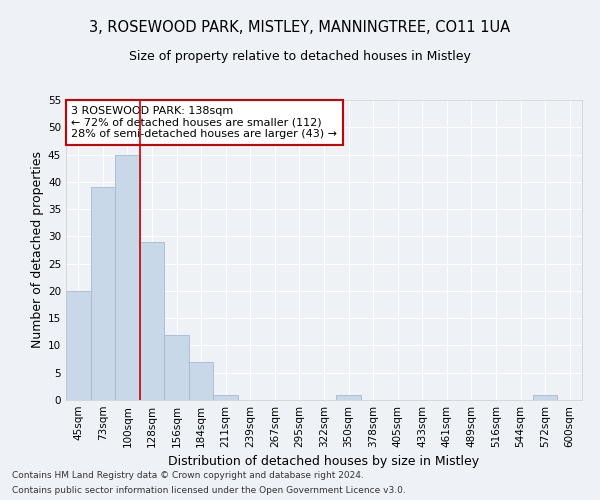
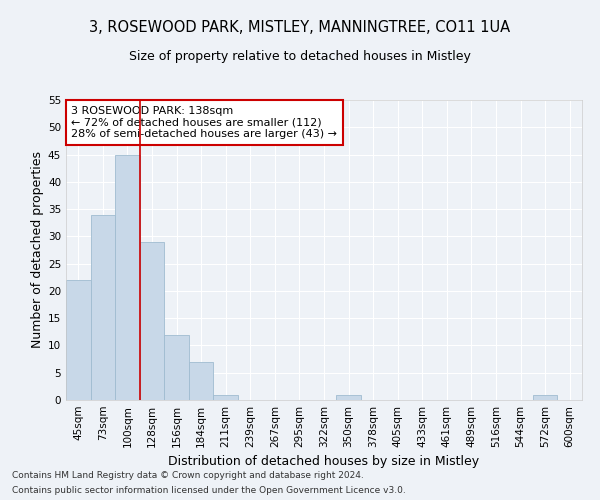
45sqm: 20 -> 22
73sqm: 39 -> 34
